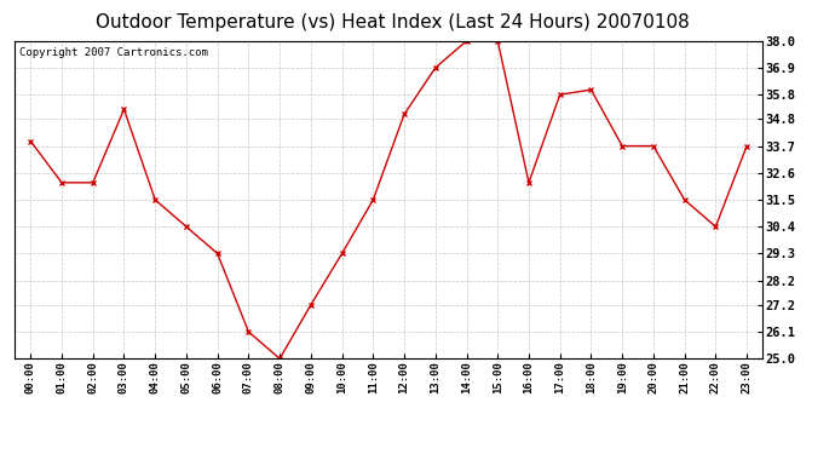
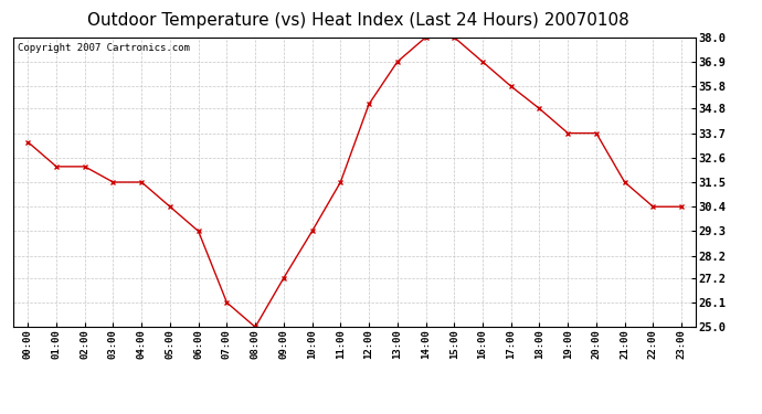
00:00: 33.9 -> 33.3
03:00: 35.2 -> 31.5
16:00: 32.2 -> 36.9
18:00: 36.0 -> 34.8
23:00: 33.7 -> 30.4
